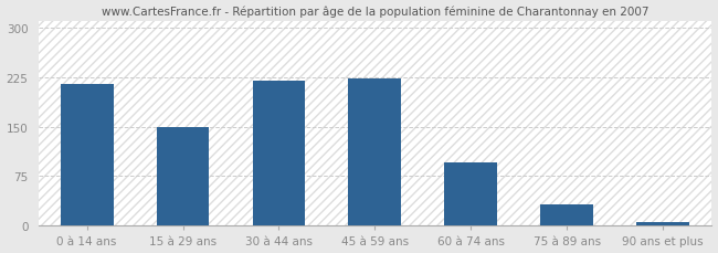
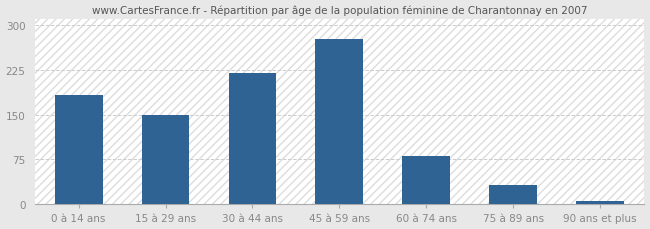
0 à 14 ans: 215 -> 182
45 à 59 ans: 223 -> 276
60 à 74 ans: 95 -> 80
